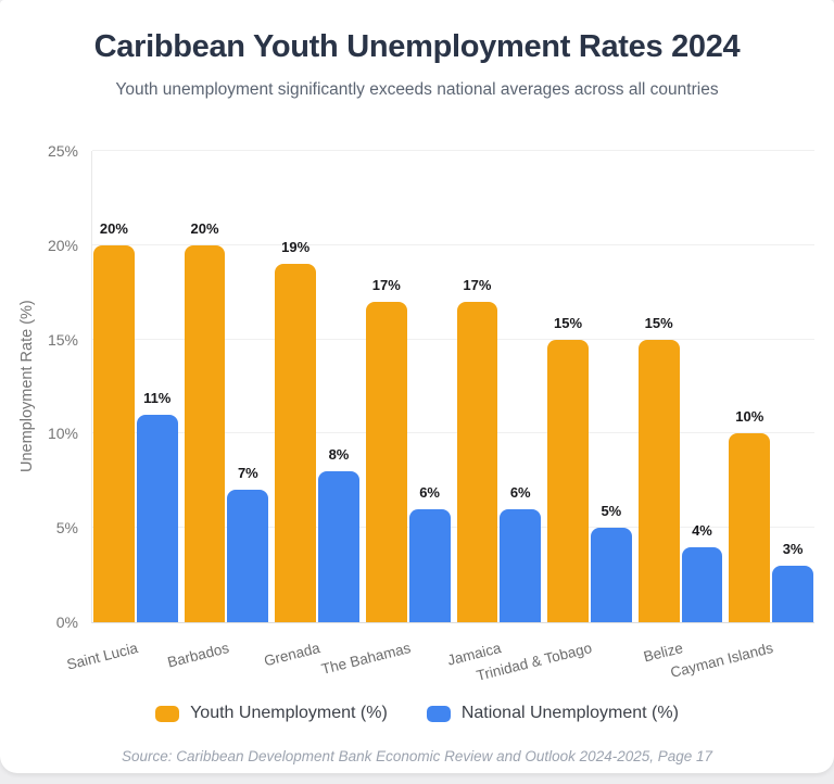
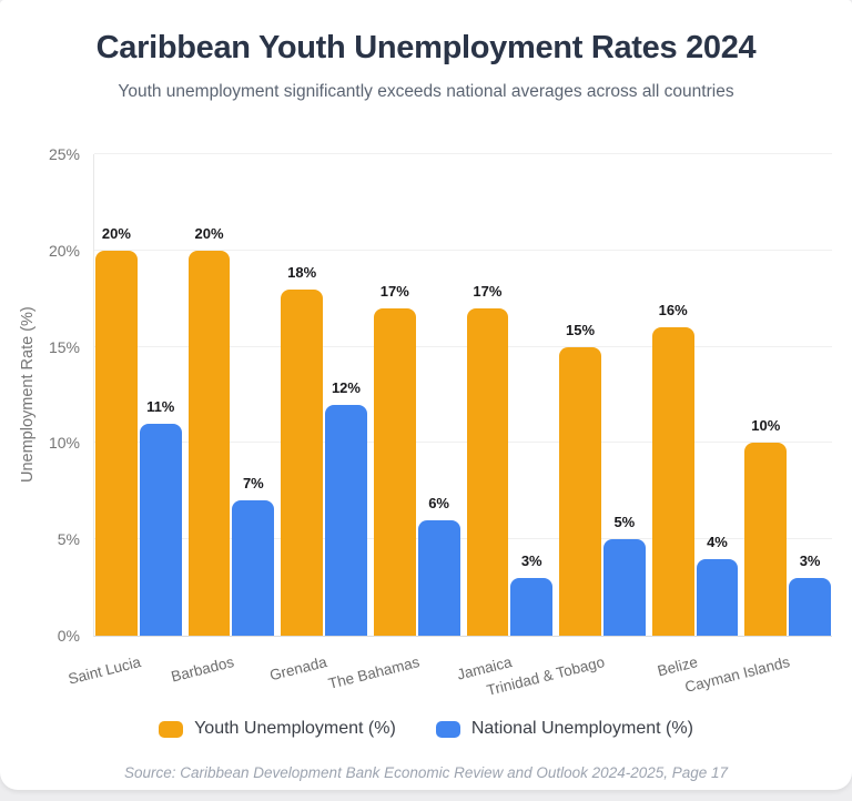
Youth Unemployment (%)/Grenada: 19% -> 18%
National Unemployment (%)/Grenada: 8% -> 12%
National Unemployment (%)/Jamaica: 6% -> 3%
Youth Unemployment (%)/Belize: 15% -> 16%
